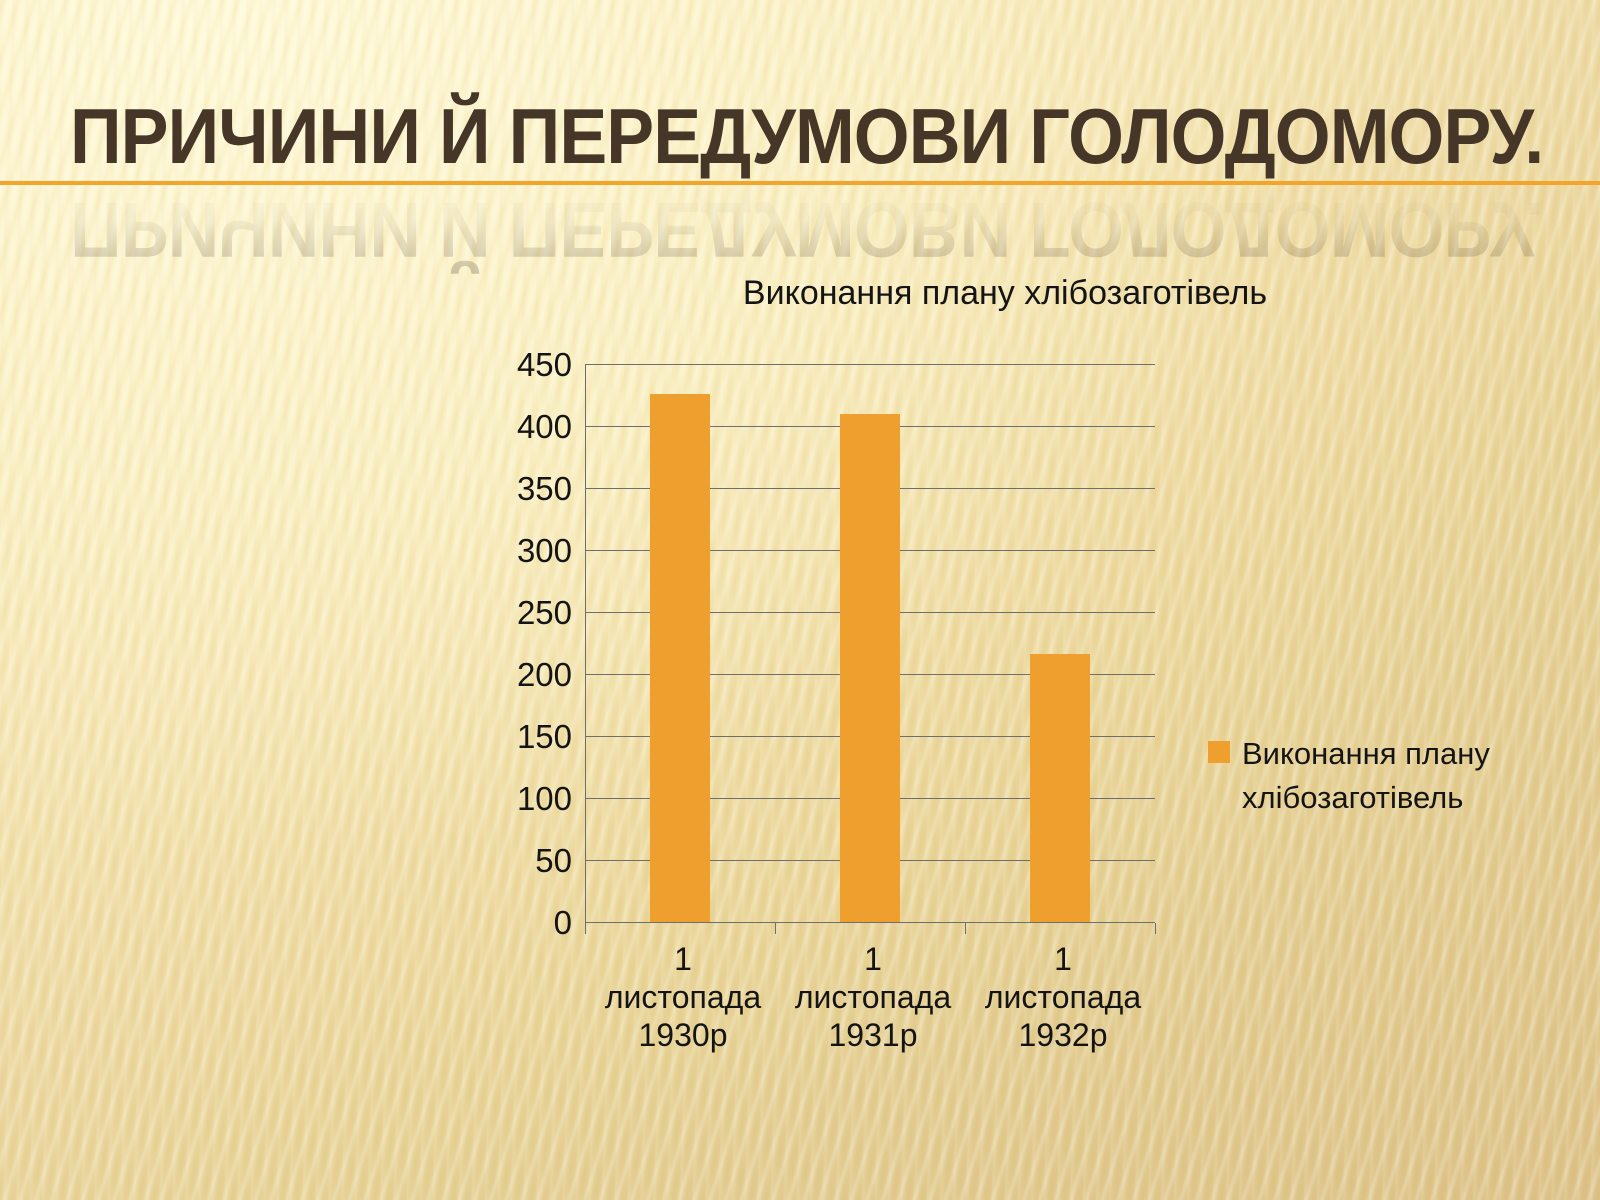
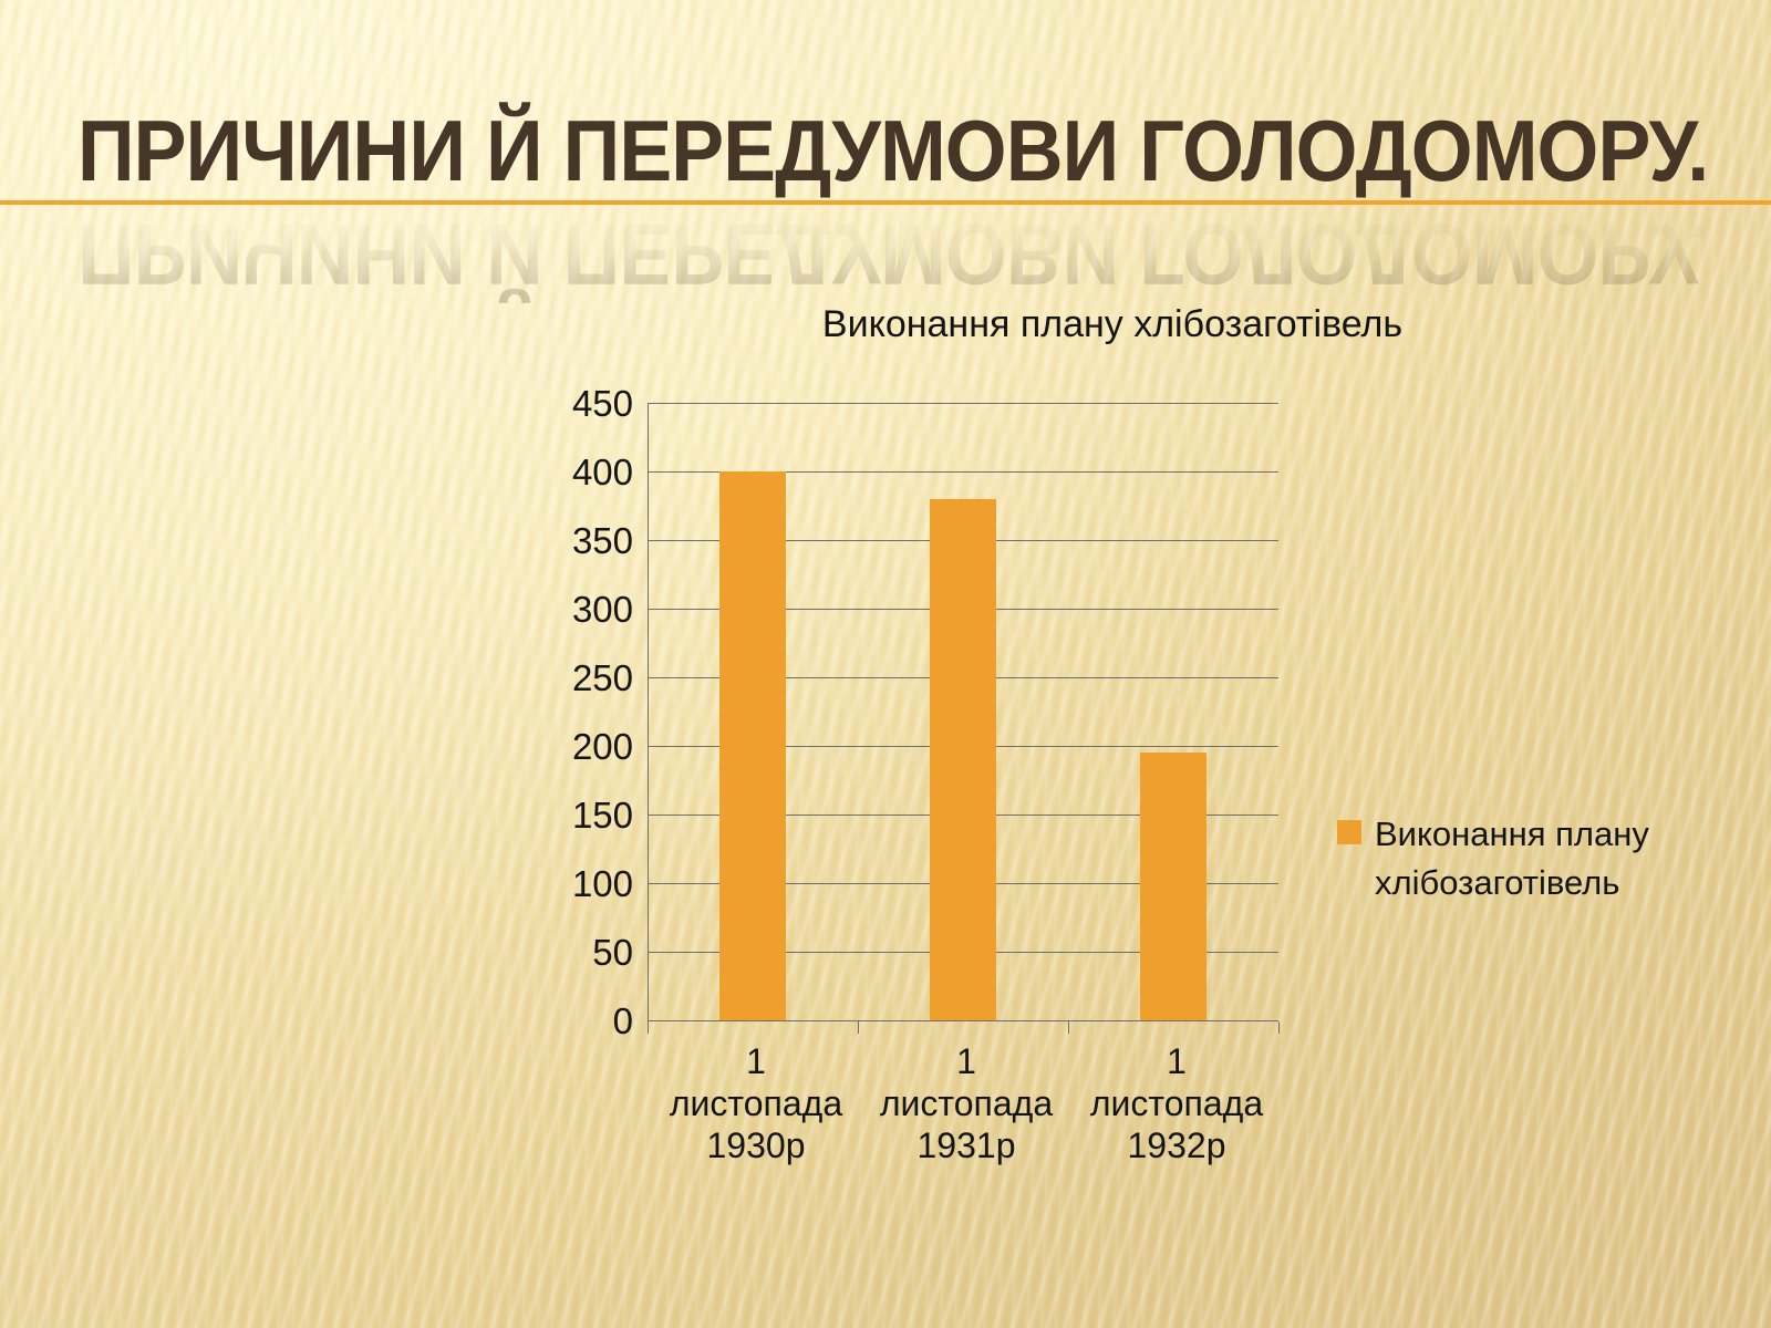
1 листопада 1930р: 426 -> 400
1 листопада 1931р: 410 -> 380
1 листопада 1932р: 216 -> 195
